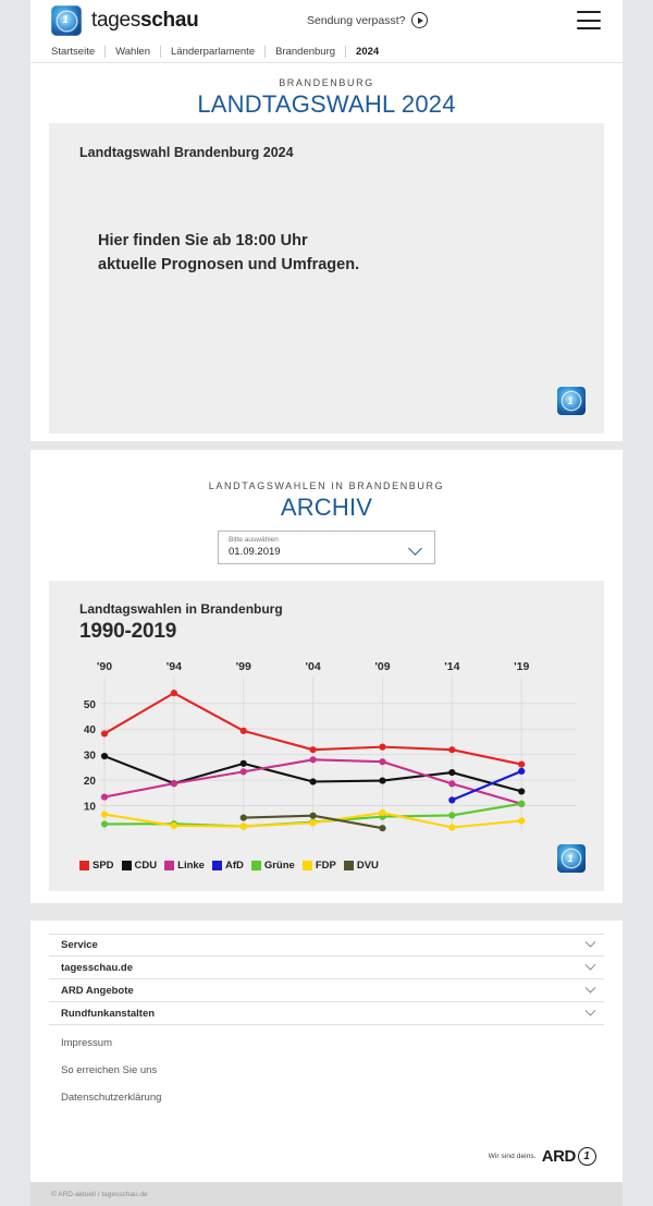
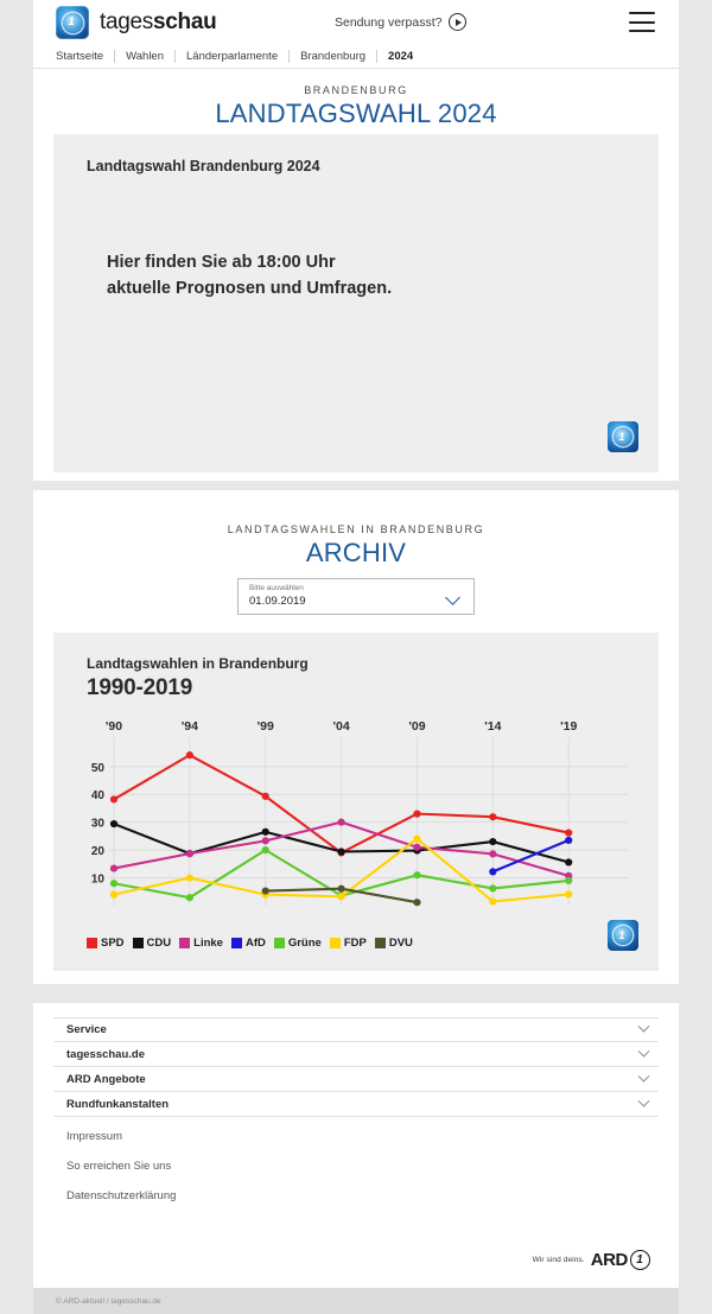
Grüne/'90: 3 -> 8
FDP/'90: 7 -> 4
FDP/'94: 2 -> 10
Grüne/'99: 2 -> 20
FDP/'99: 2 -> 4
SPD/'04: 32 -> 19
Linke/'04: 28 -> 30
Linke/'09: 27 -> 21
Grüne/'09: 6 -> 11
FDP/'09: 7 -> 24
Grüne/'19: 11 -> 9
